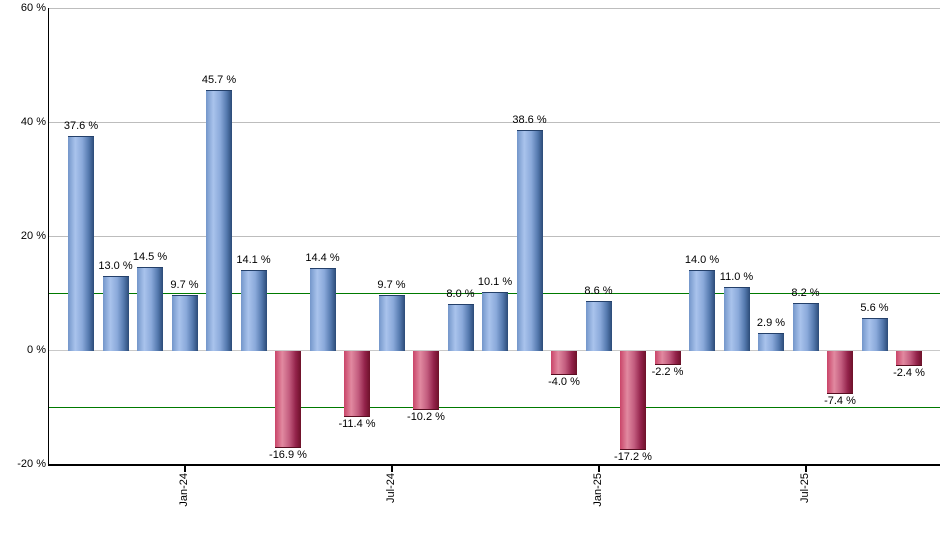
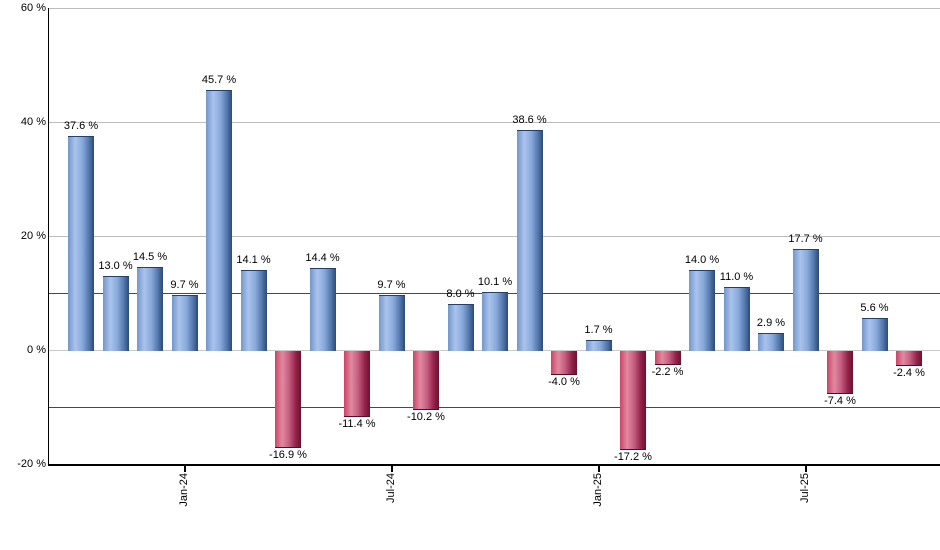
Jan-25: 8.6 -> 1.7
Jul-25: 8.2 -> 17.7
